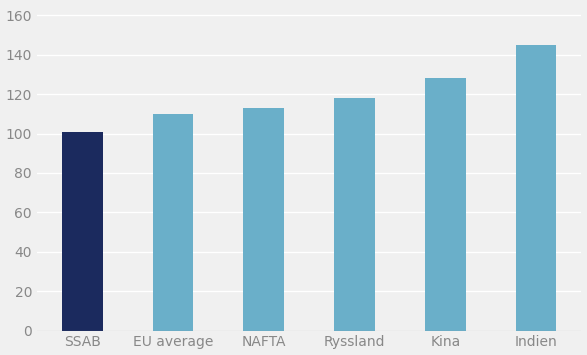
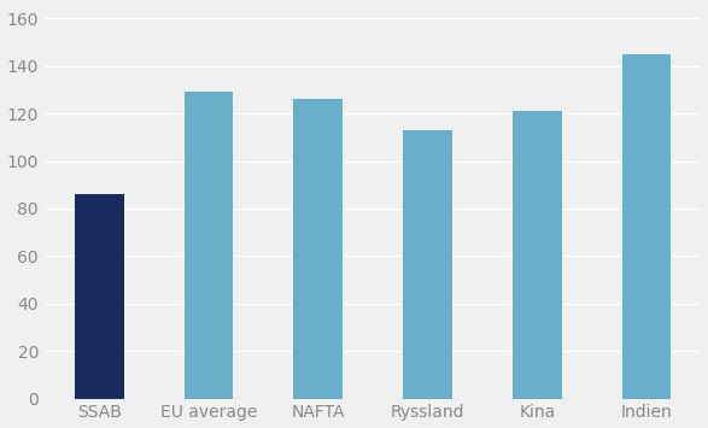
SSAB: 101 -> 86
EU average: 110 -> 129
NAFTA: 113 -> 126
Ryssland: 118 -> 113
Kina: 128 -> 121
